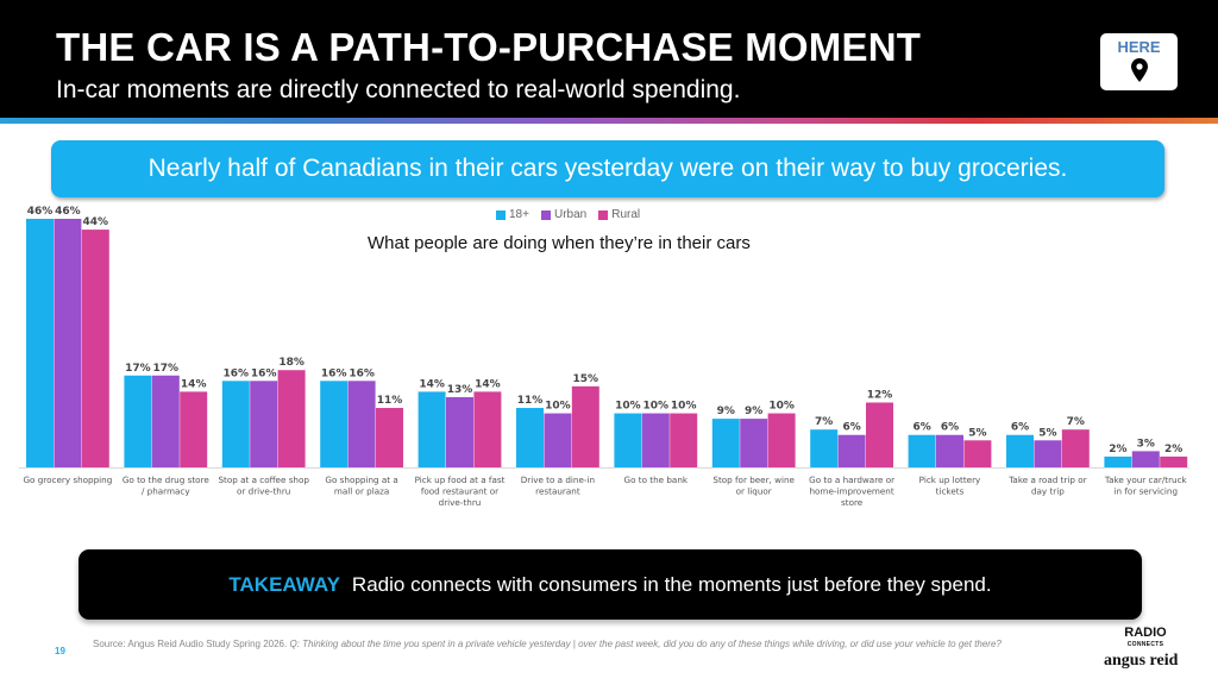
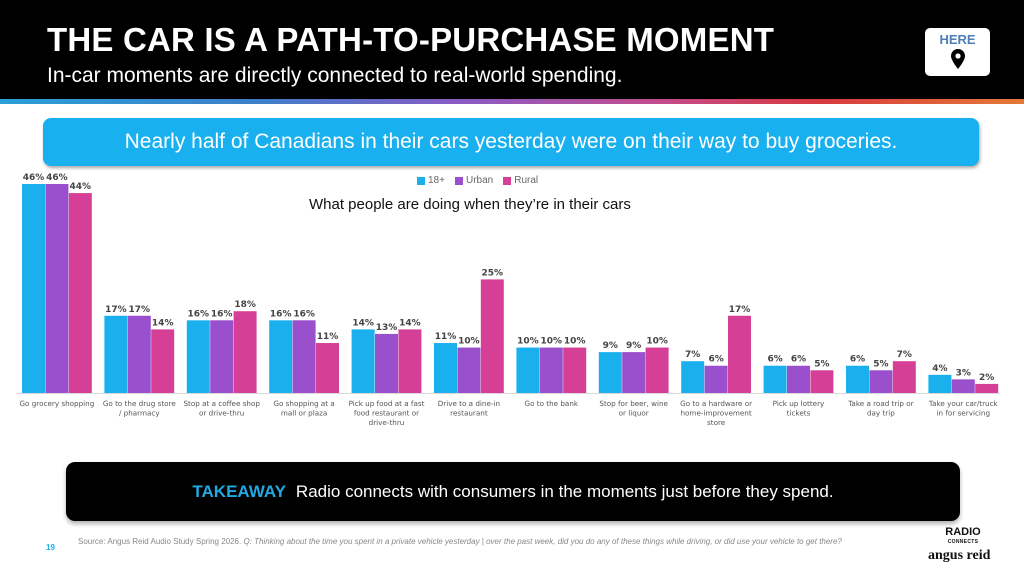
Rural/Drive to a dine-in restaurant: 15% -> 25%
Rural/Go to a hardware or home-improvement store: 12% -> 17%
18+/Take your car/truck in for servicing: 2% -> 4%
